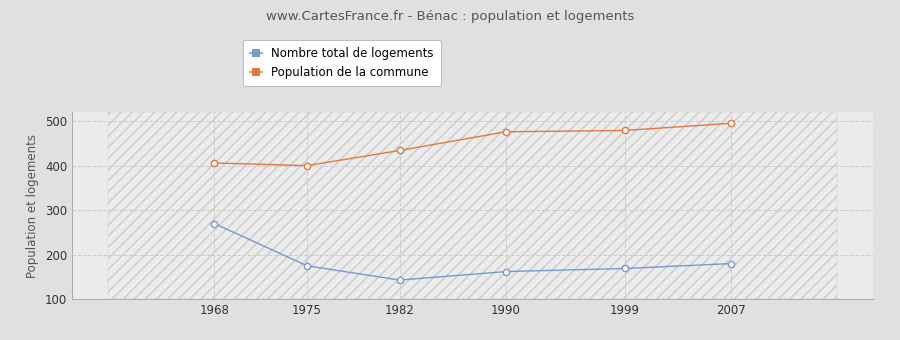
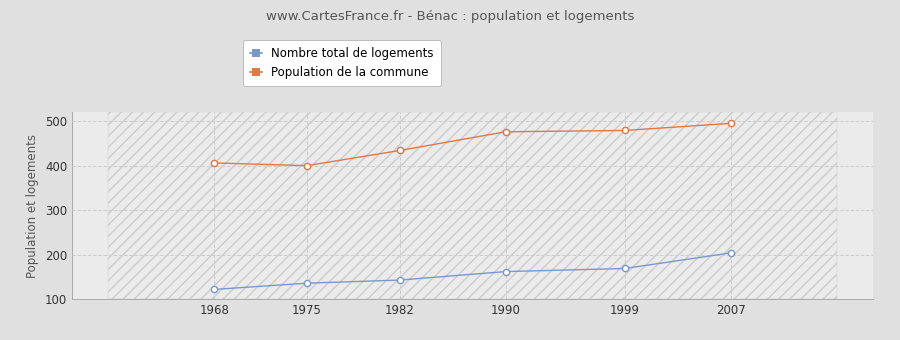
Nombre total de logements/1968: 270 -> 122
Nombre total de logements/1975: 175 -> 136
Nombre total de logements/2007: 180 -> 204
